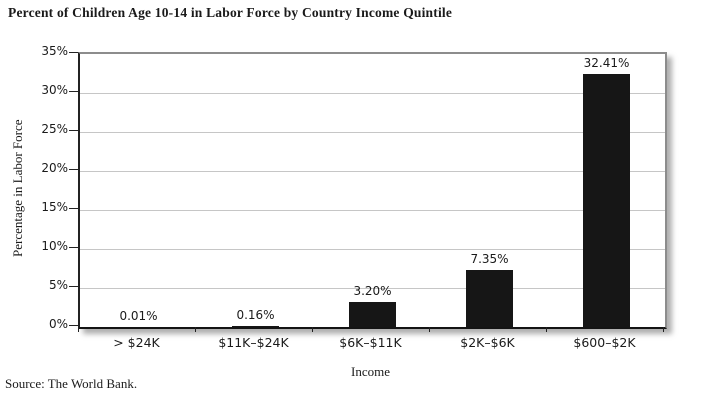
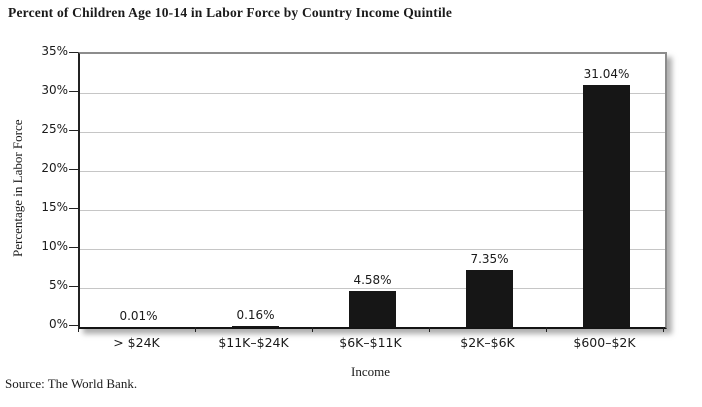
$6K–$11K: 3.20% -> 4.58%
$600–$2K: 32.41% -> 31.04%
